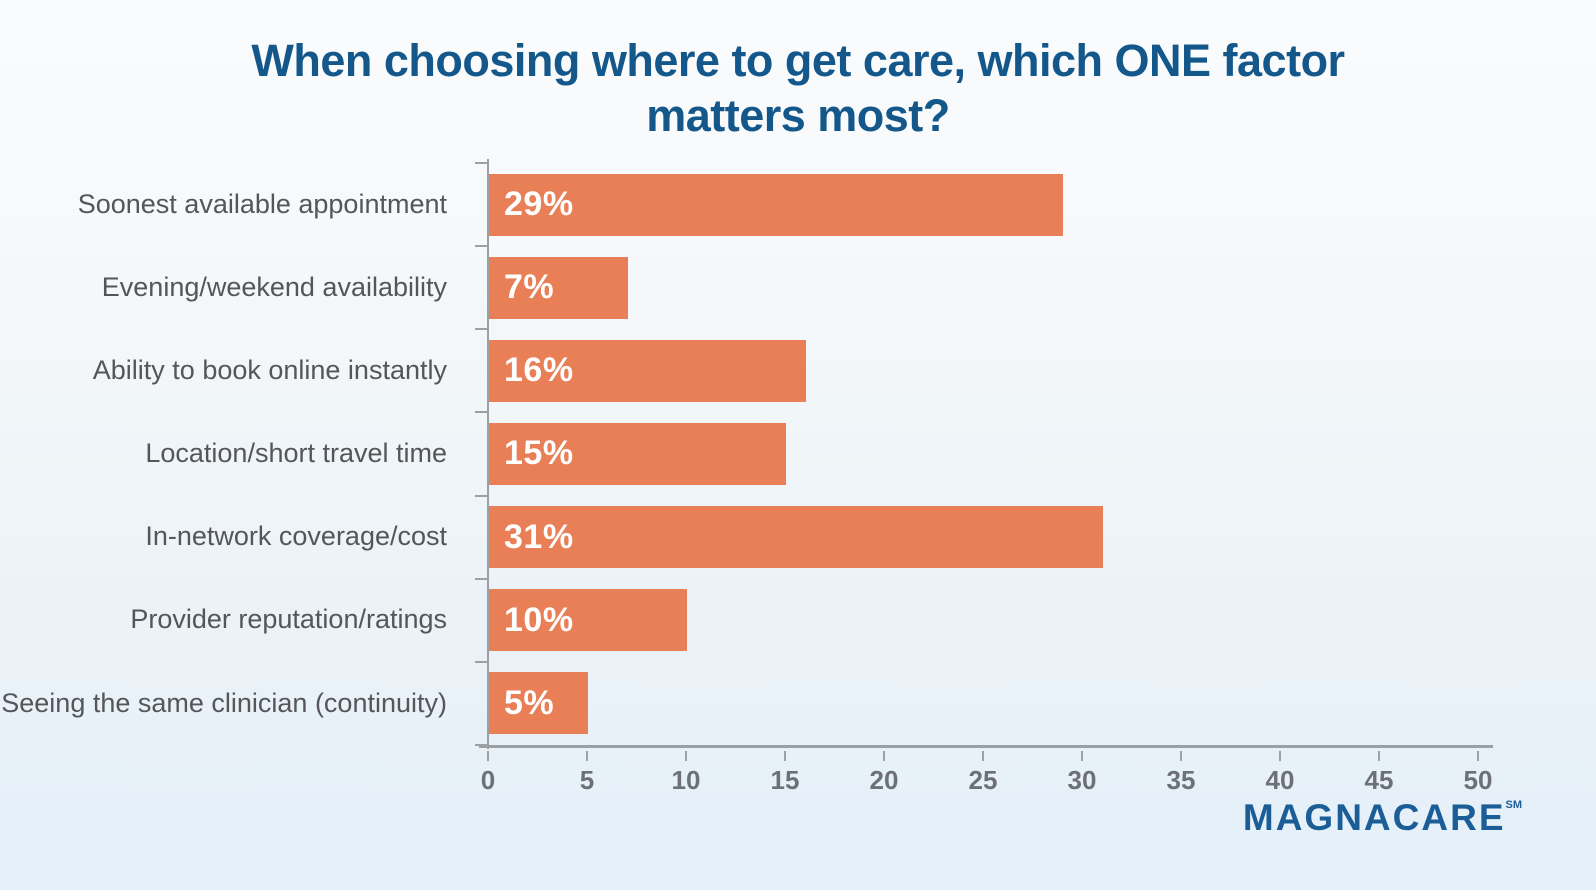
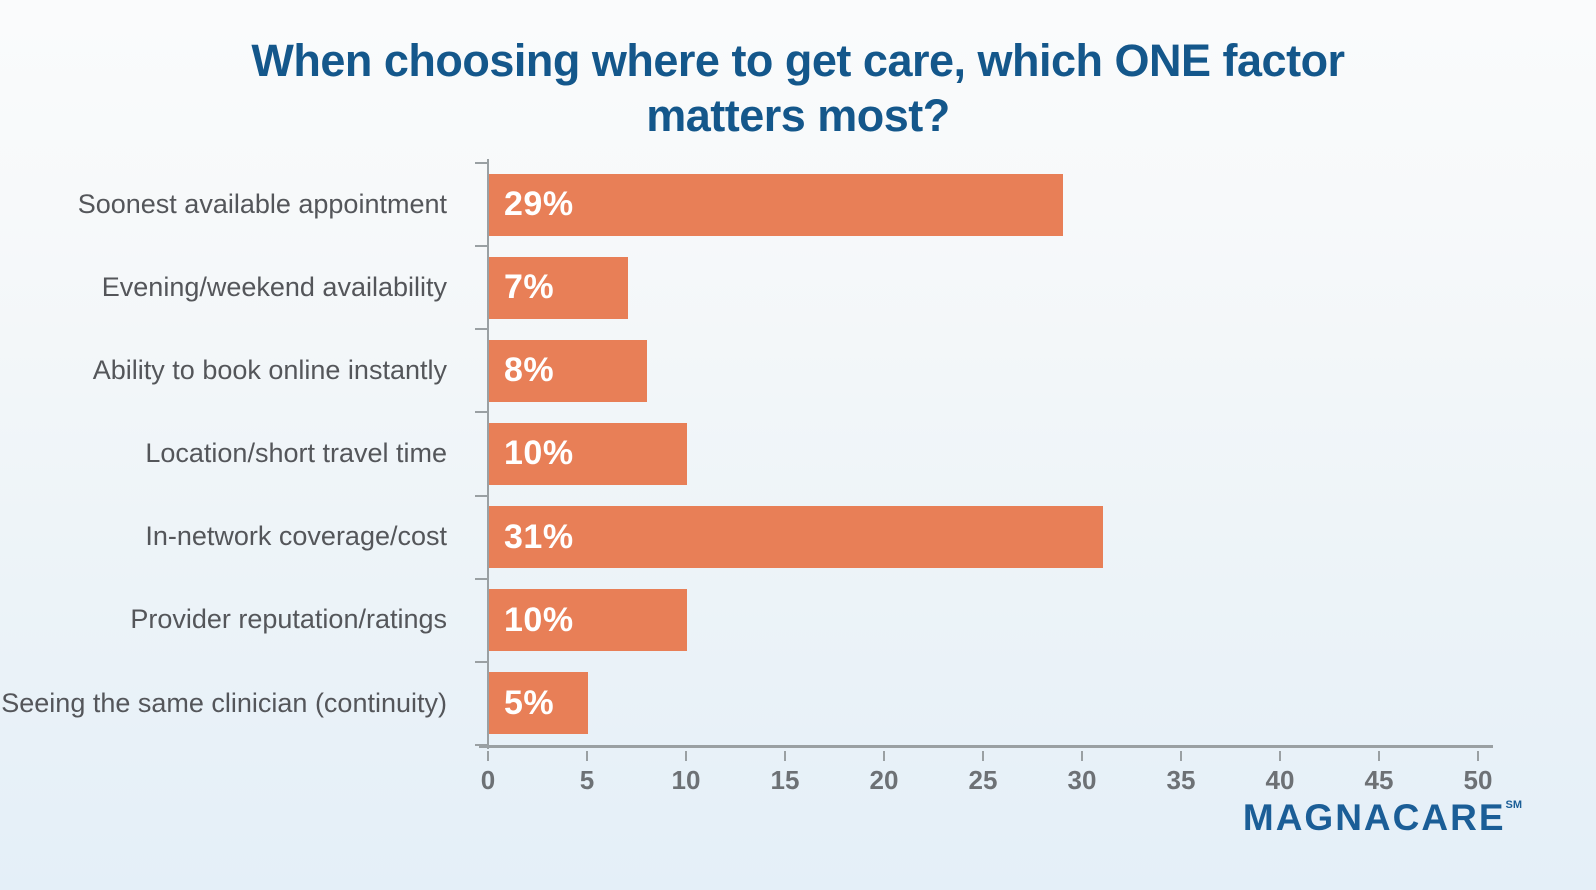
Ability to book online instantly: 16% -> 8%
Location/short travel time: 15% -> 10%
